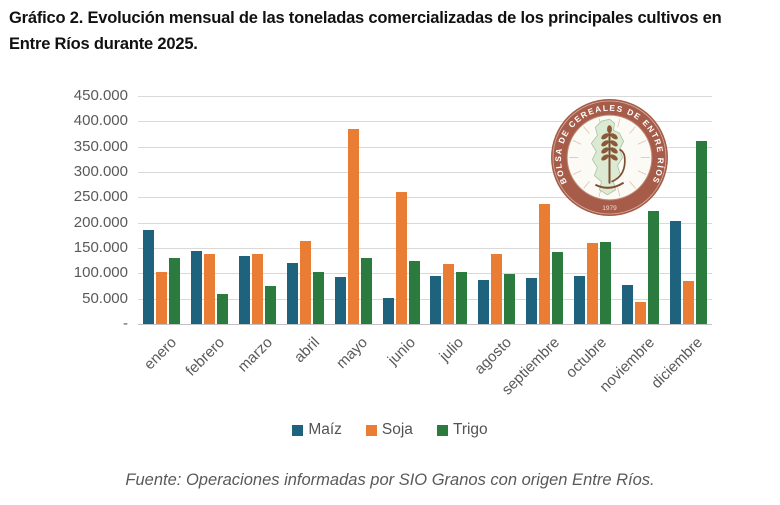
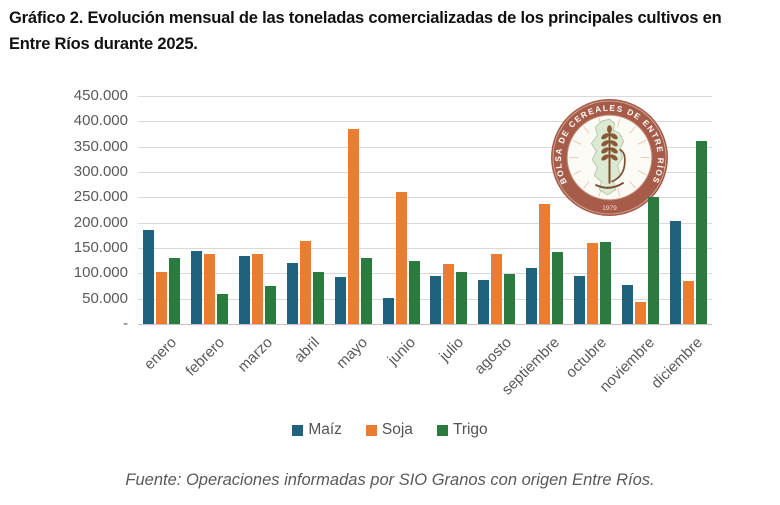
Maíz/septiembre: 90000 -> 110000
Trigo/noviembre: 220000 -> 250000
